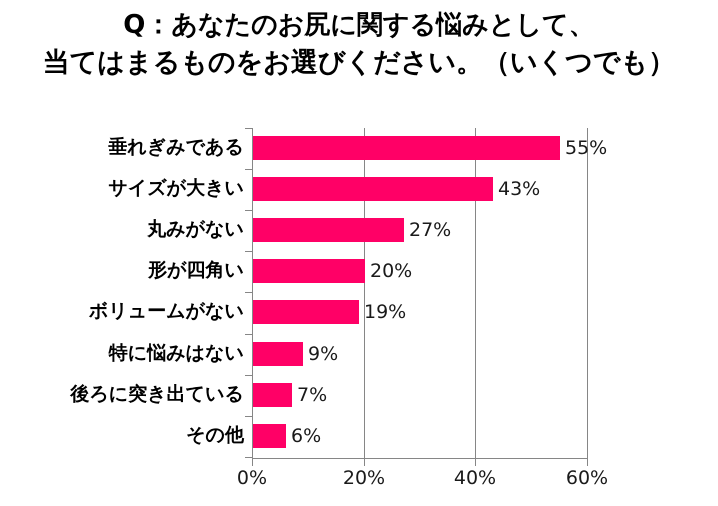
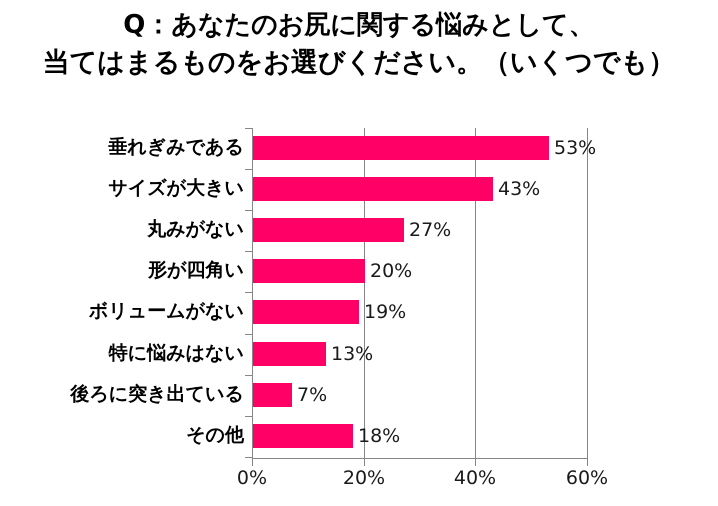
垂れぎみである: 55% -> 53%
特に悩みはない: 9% -> 13%
その他: 6% -> 18%
